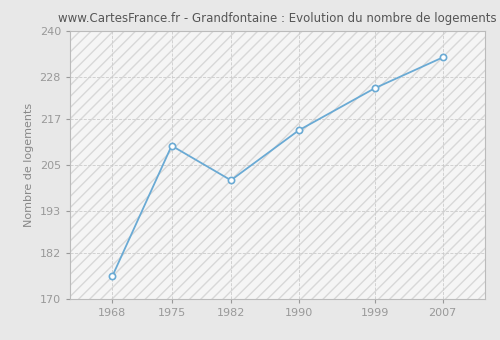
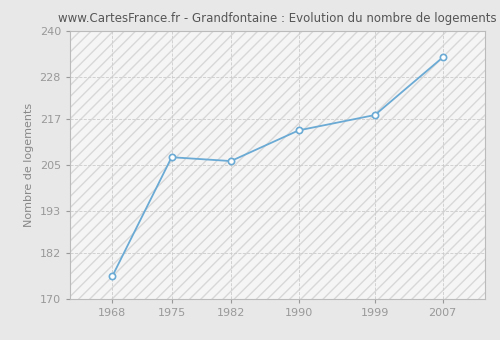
1975: 210 -> 207
1982: 201 -> 206
1999: 225 -> 218
